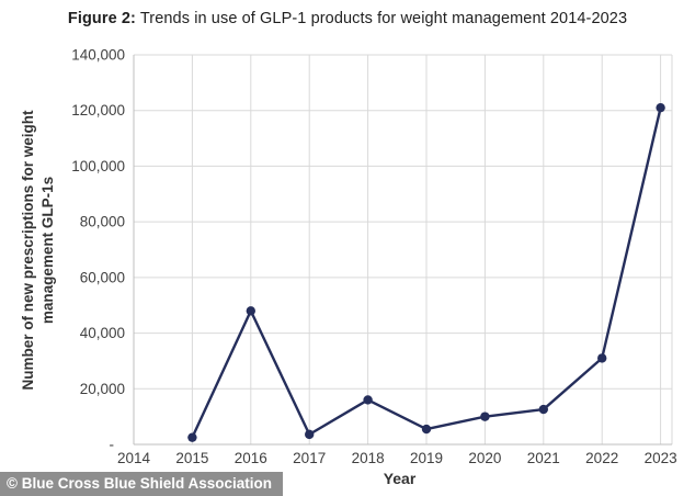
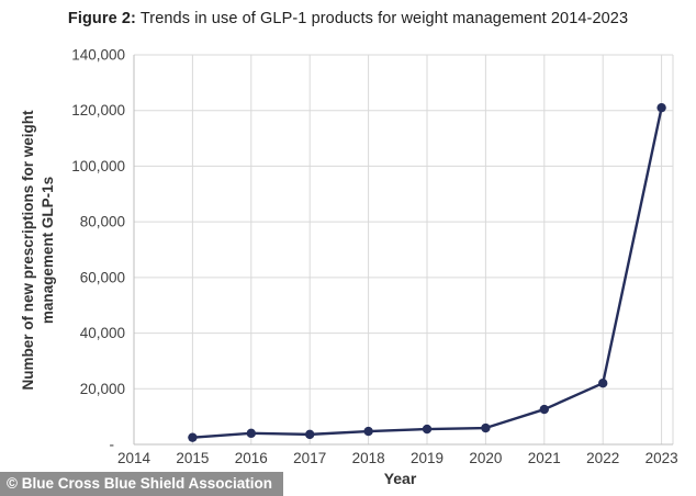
2016: 48000 -> 4000
2018: 16000 -> 5000
2020: 10000 -> 6000
2022: 31000 -> 22000
